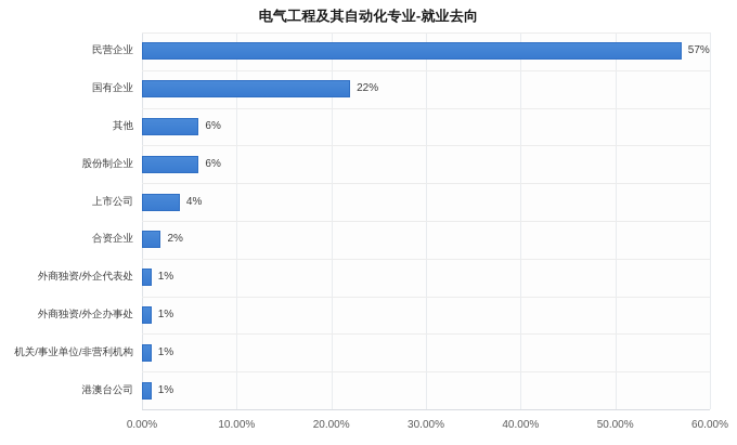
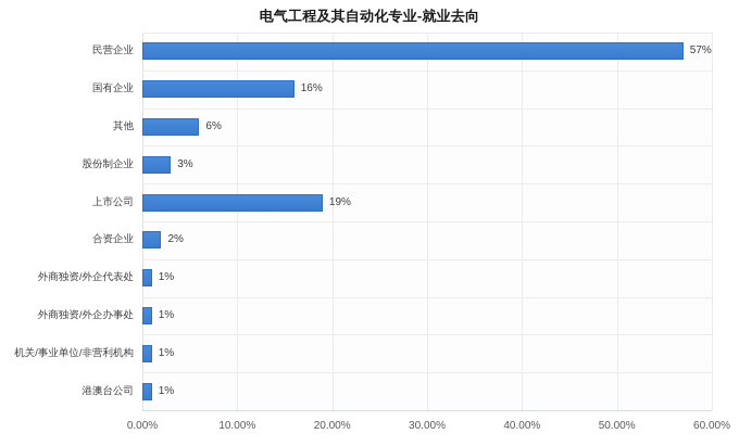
国有企业: 22% -> 16%
股份制企业: 6% -> 3%
上市公司: 4% -> 19%
